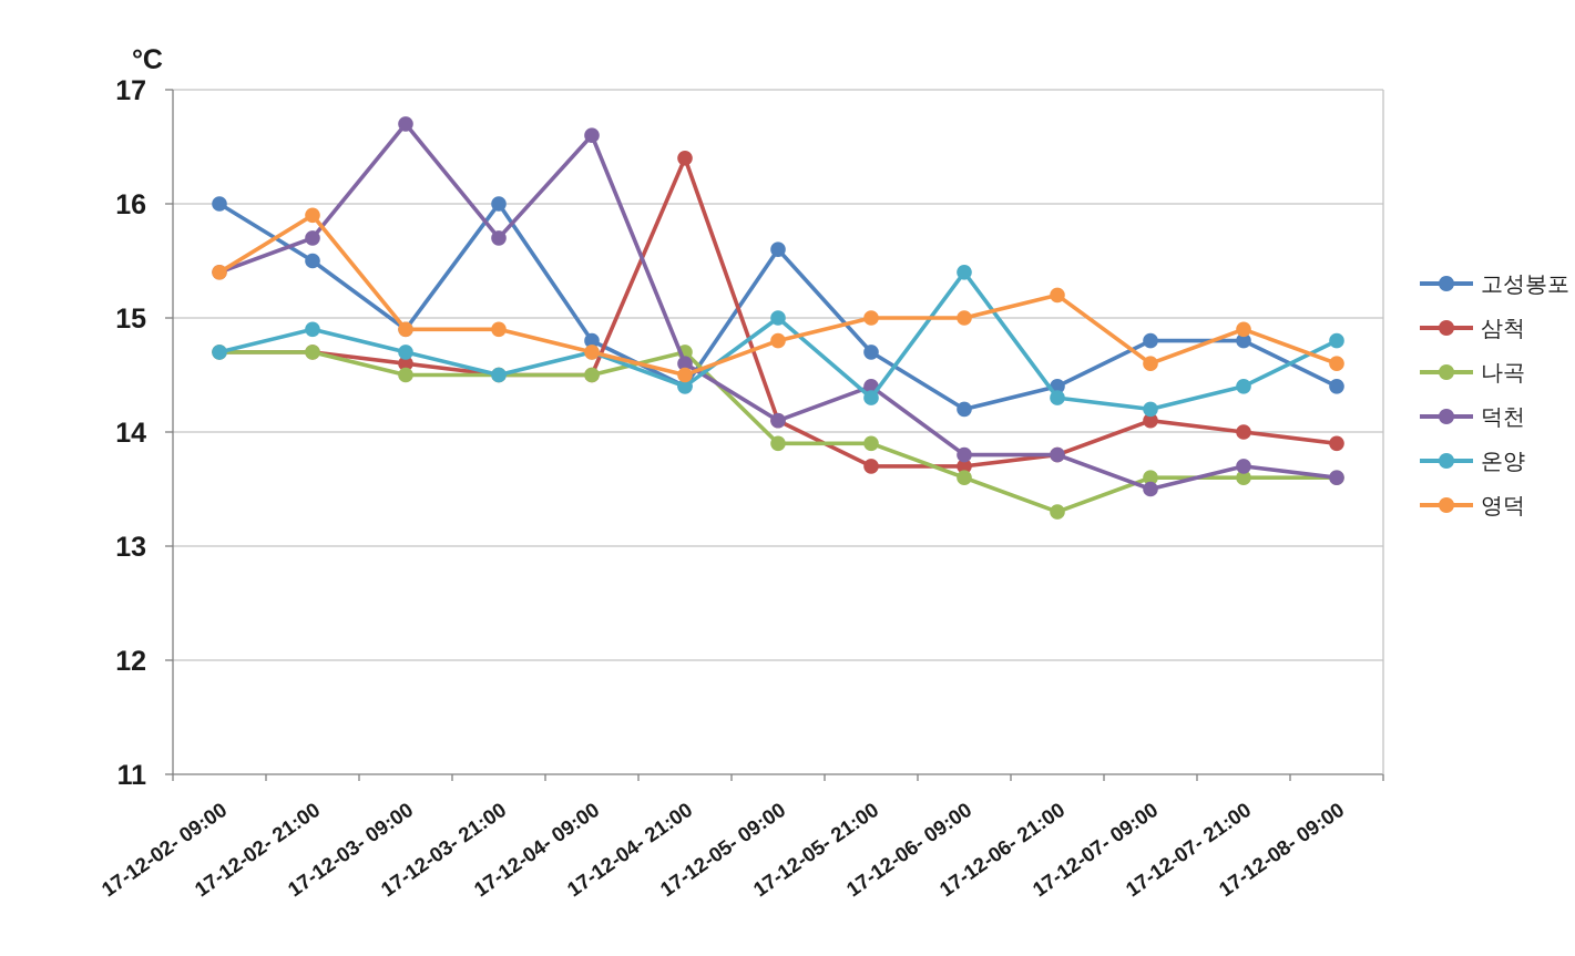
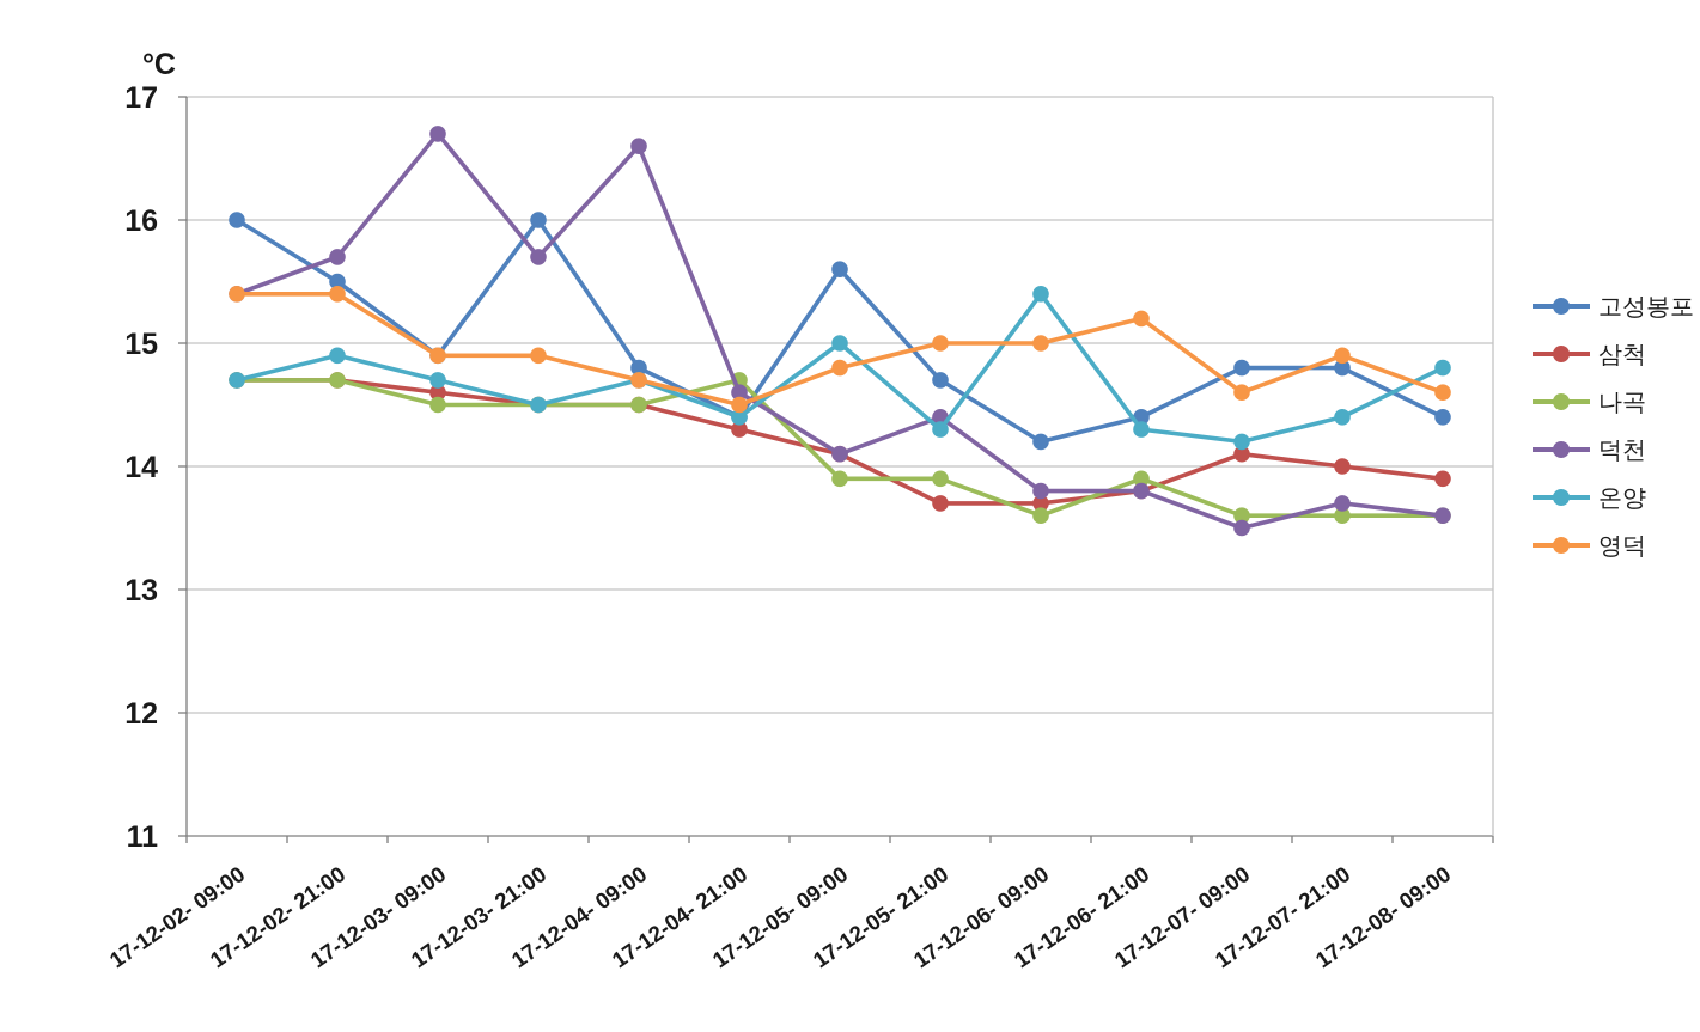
영덕/17-12-02- 21:00: 15.9 -> 15.4
삼척/17-12-04- 21:00: 16.4 -> 14.3
나곡/17-12-06- 21:00: 13.3 -> 13.9
